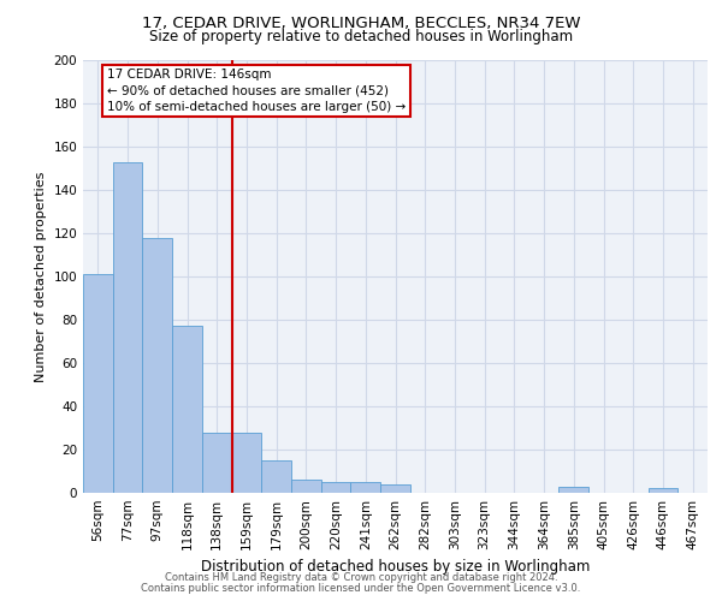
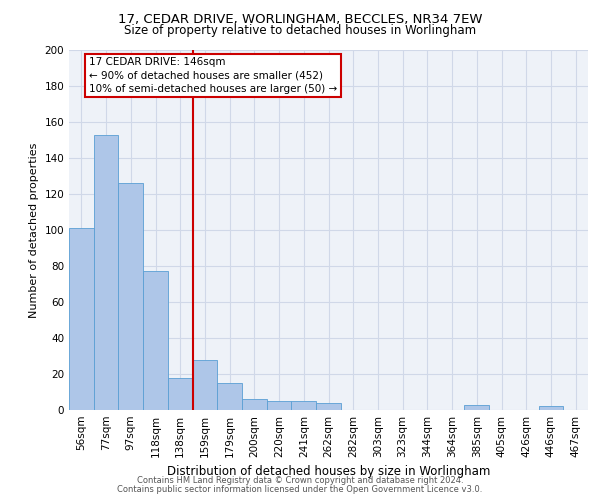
97sqm: 118 -> 126
138sqm: 28 -> 18
